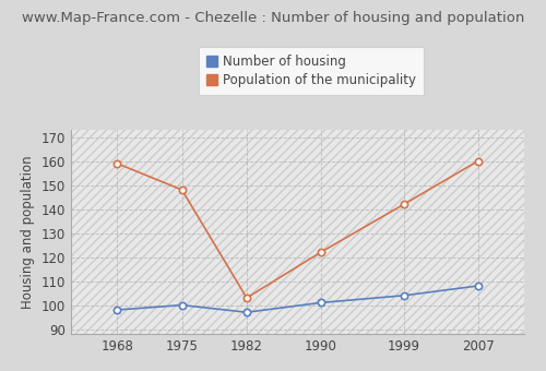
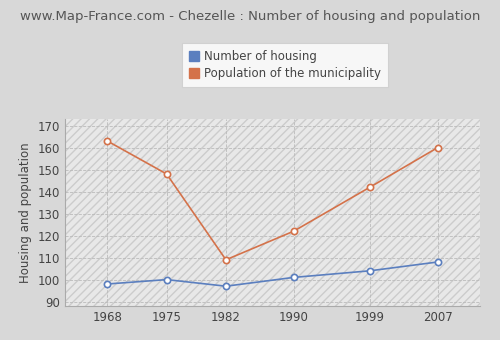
Population of the municipality/1968: 159 -> 163
Population of the municipality/1982: 103 -> 109
